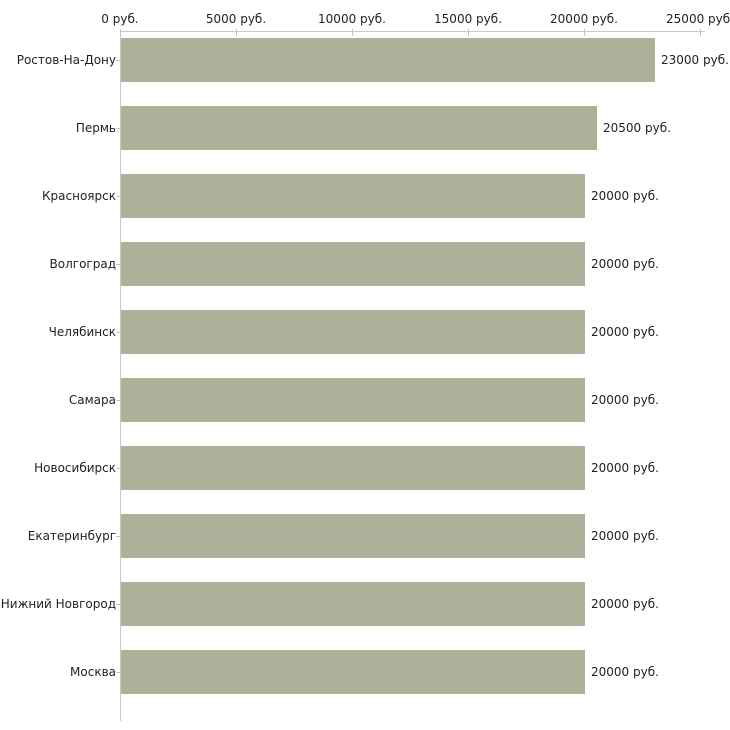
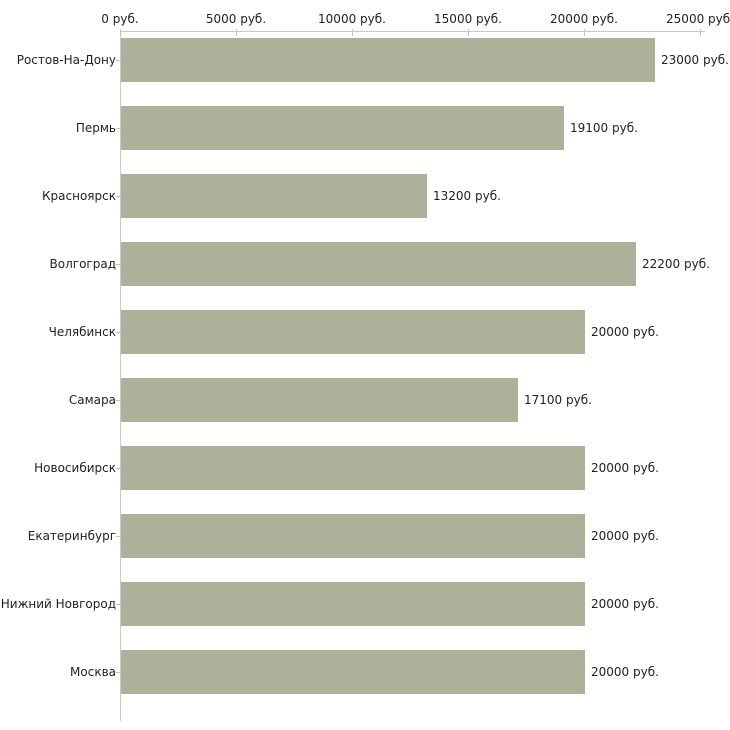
Пермь: 20500 -> 19100
Красноярск: 20000 -> 13200
Волгоград: 20000 -> 22200
Самара: 20000 -> 17100
